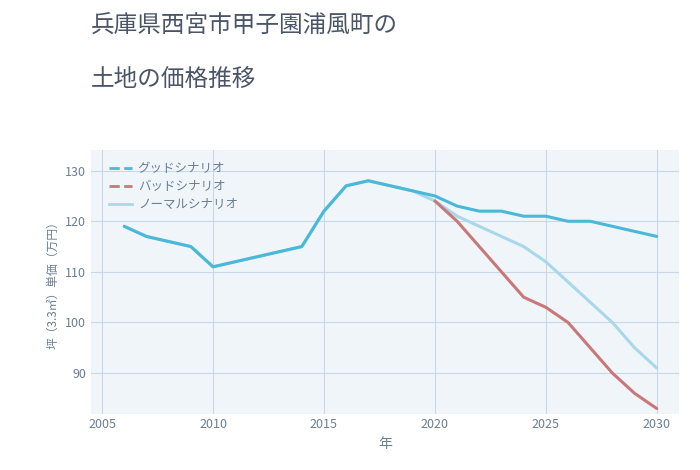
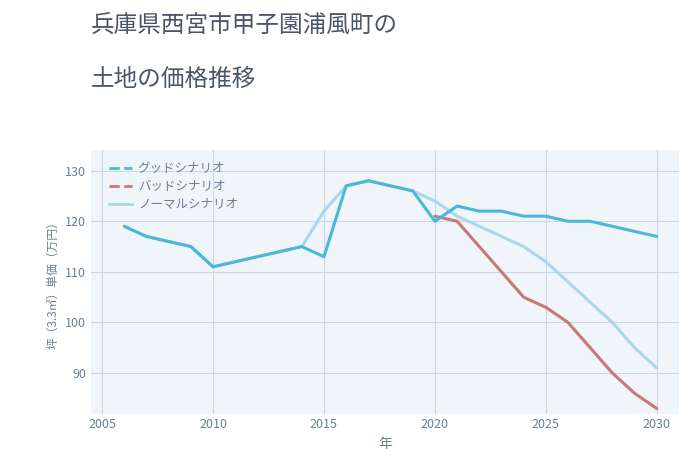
グッドシナリオ/2015: 122 -> 113
グッドシナリオ/2020: 125 -> 120
バッドシナリオ/2020: 124 -> 121
